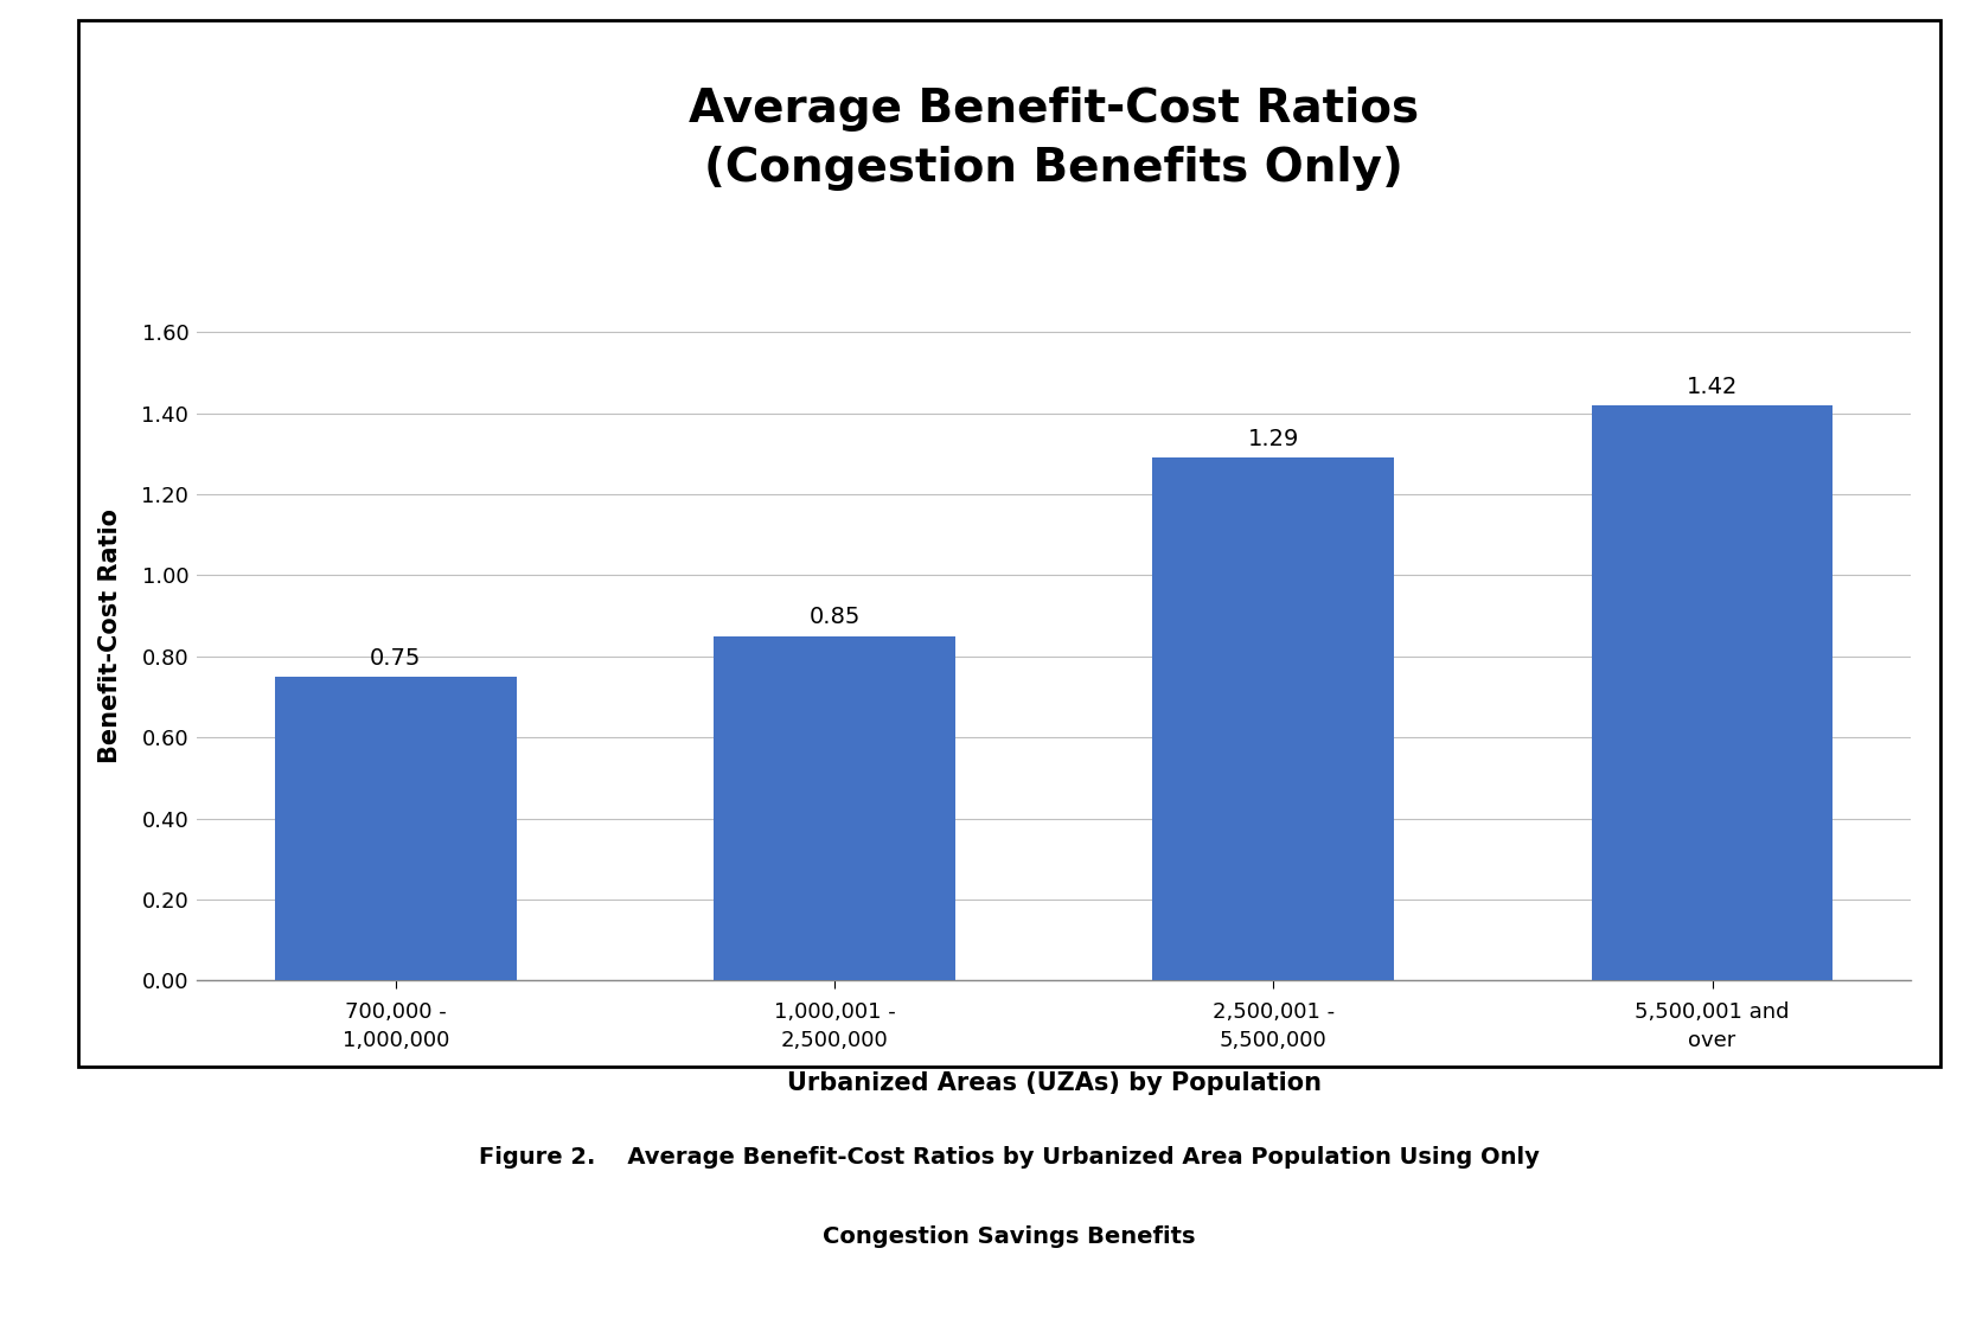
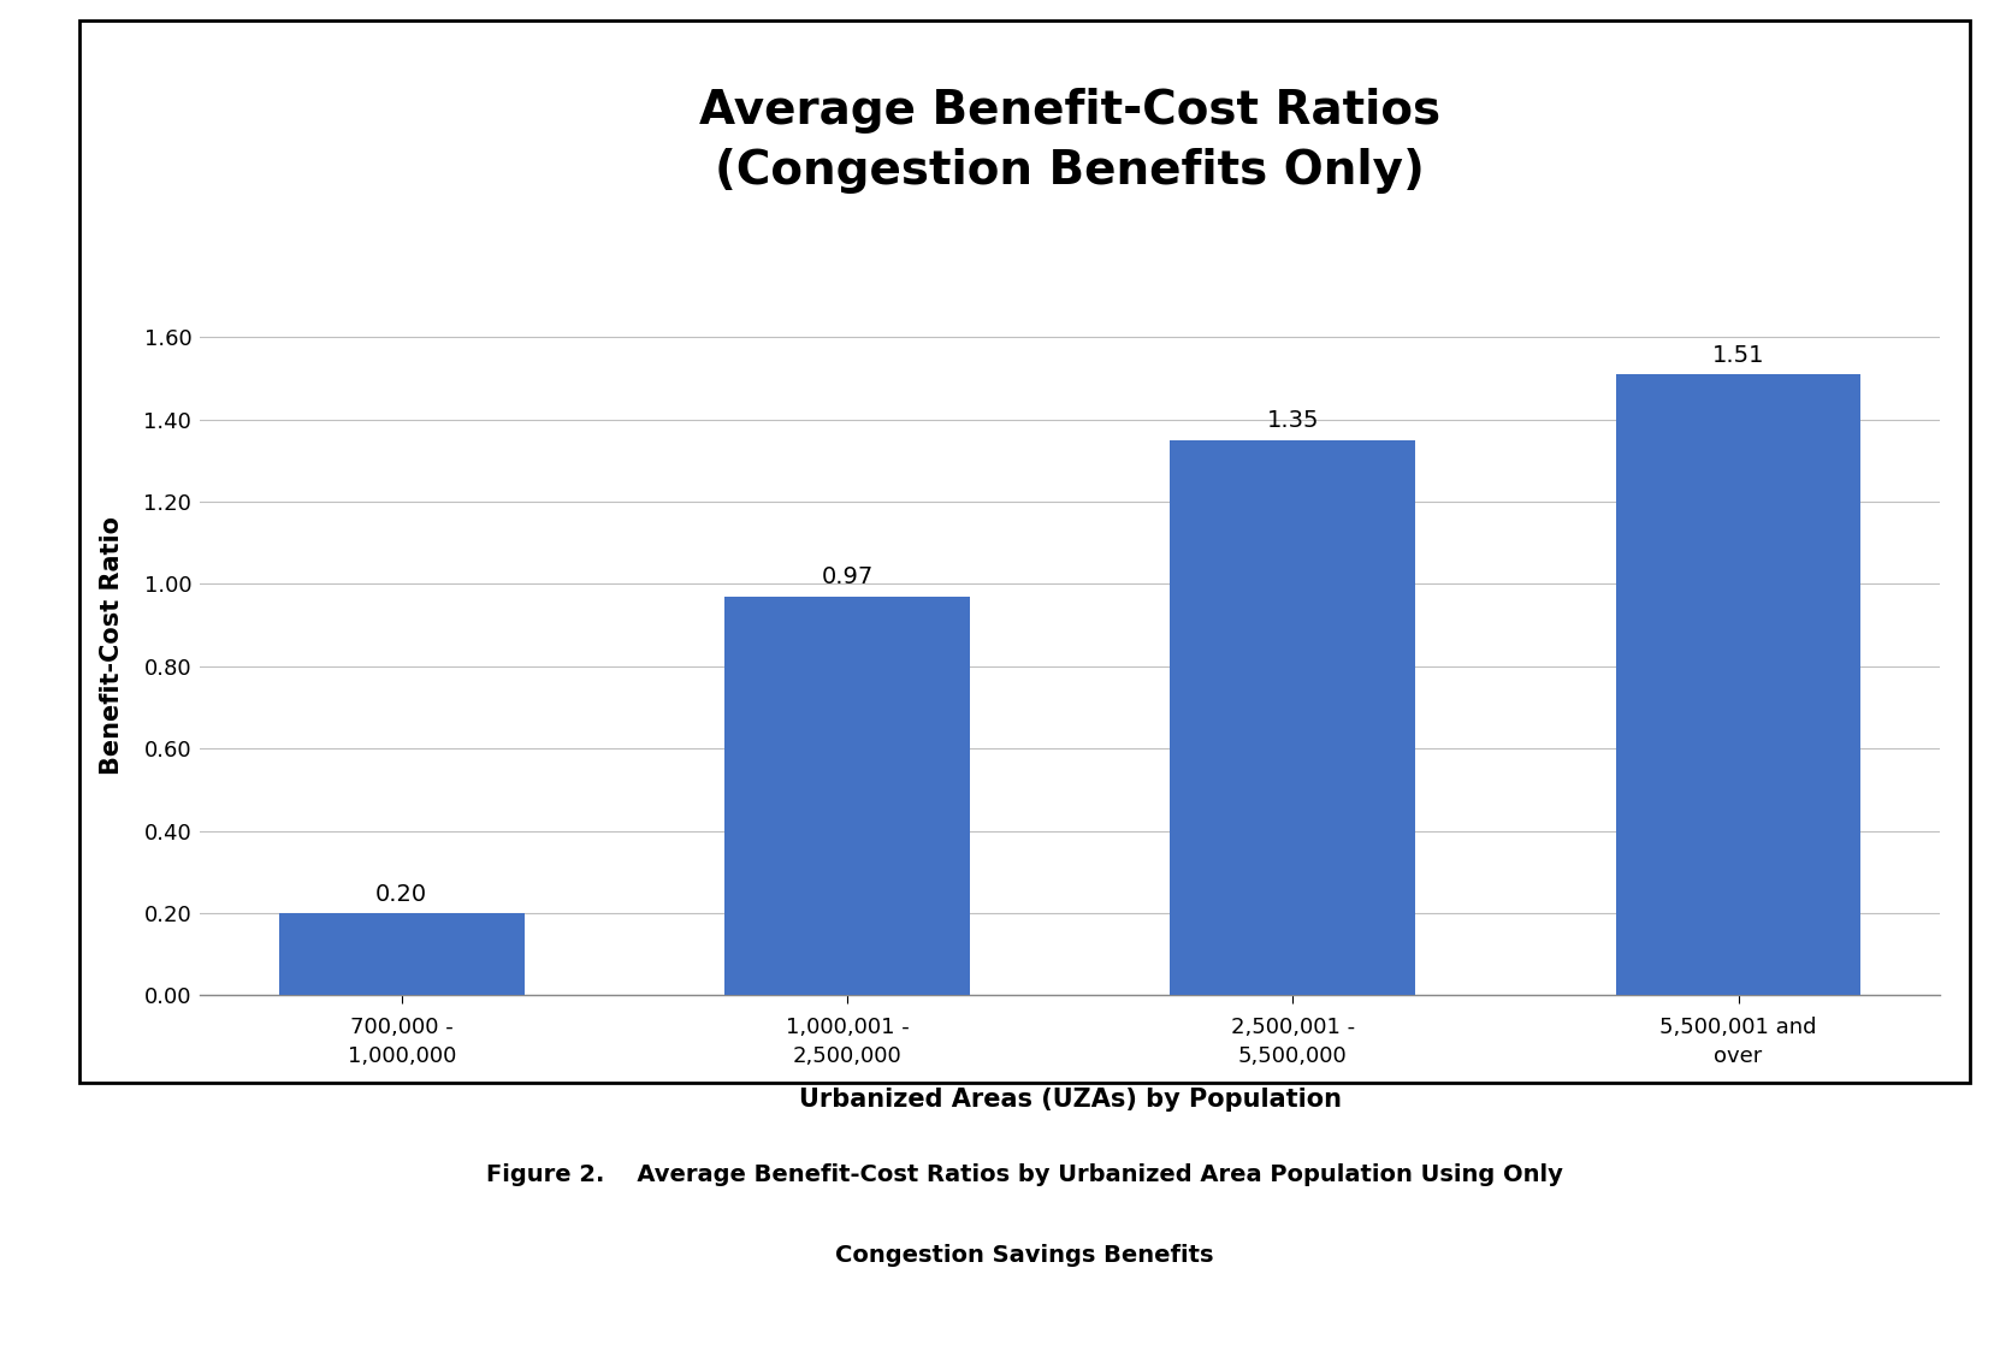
700,000 - 1,000,000: 0.75 -> 0.20
1,000,001 - 2,500,000: 0.85 -> 0.97
2,500,001 - 5,500,000: 1.29 -> 1.35
5,500,001 and over: 1.42 -> 1.51
